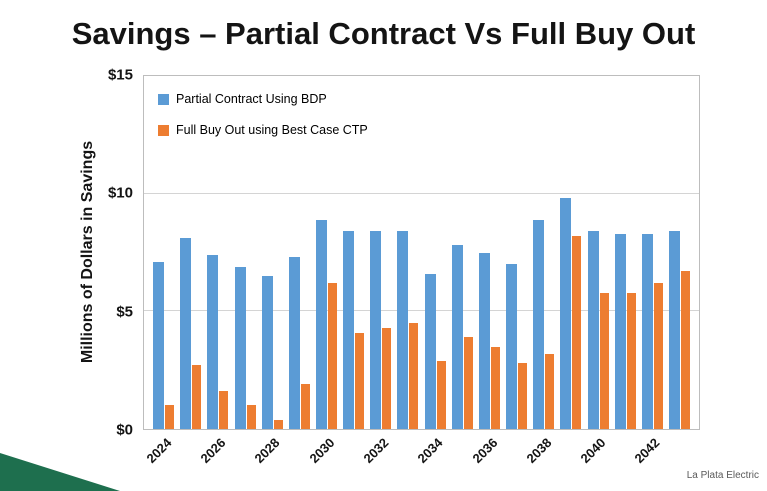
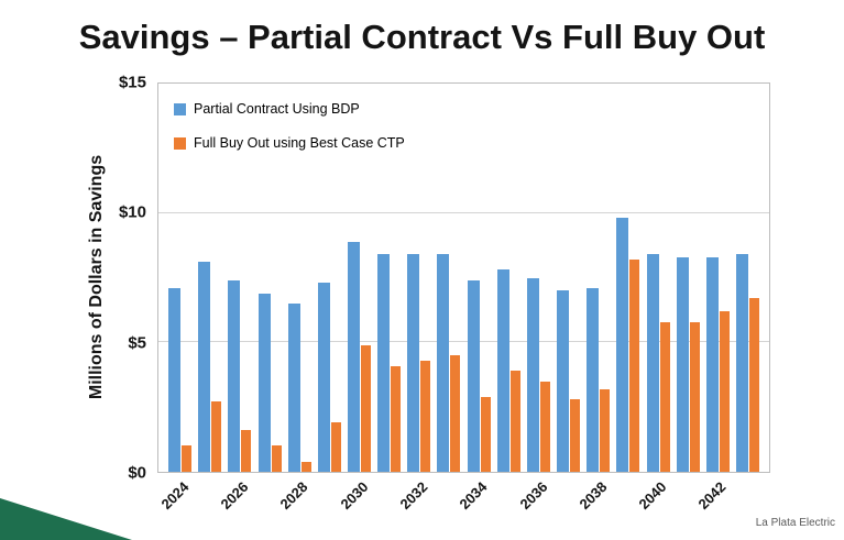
Full Buy Out using Best Case CTP/2030: $6.2 -> $4.9
Partial Contract Using BDP/2034: $6.6 -> $7.4
Partial Contract Using BDP/2038: $8.9 -> $7.1
